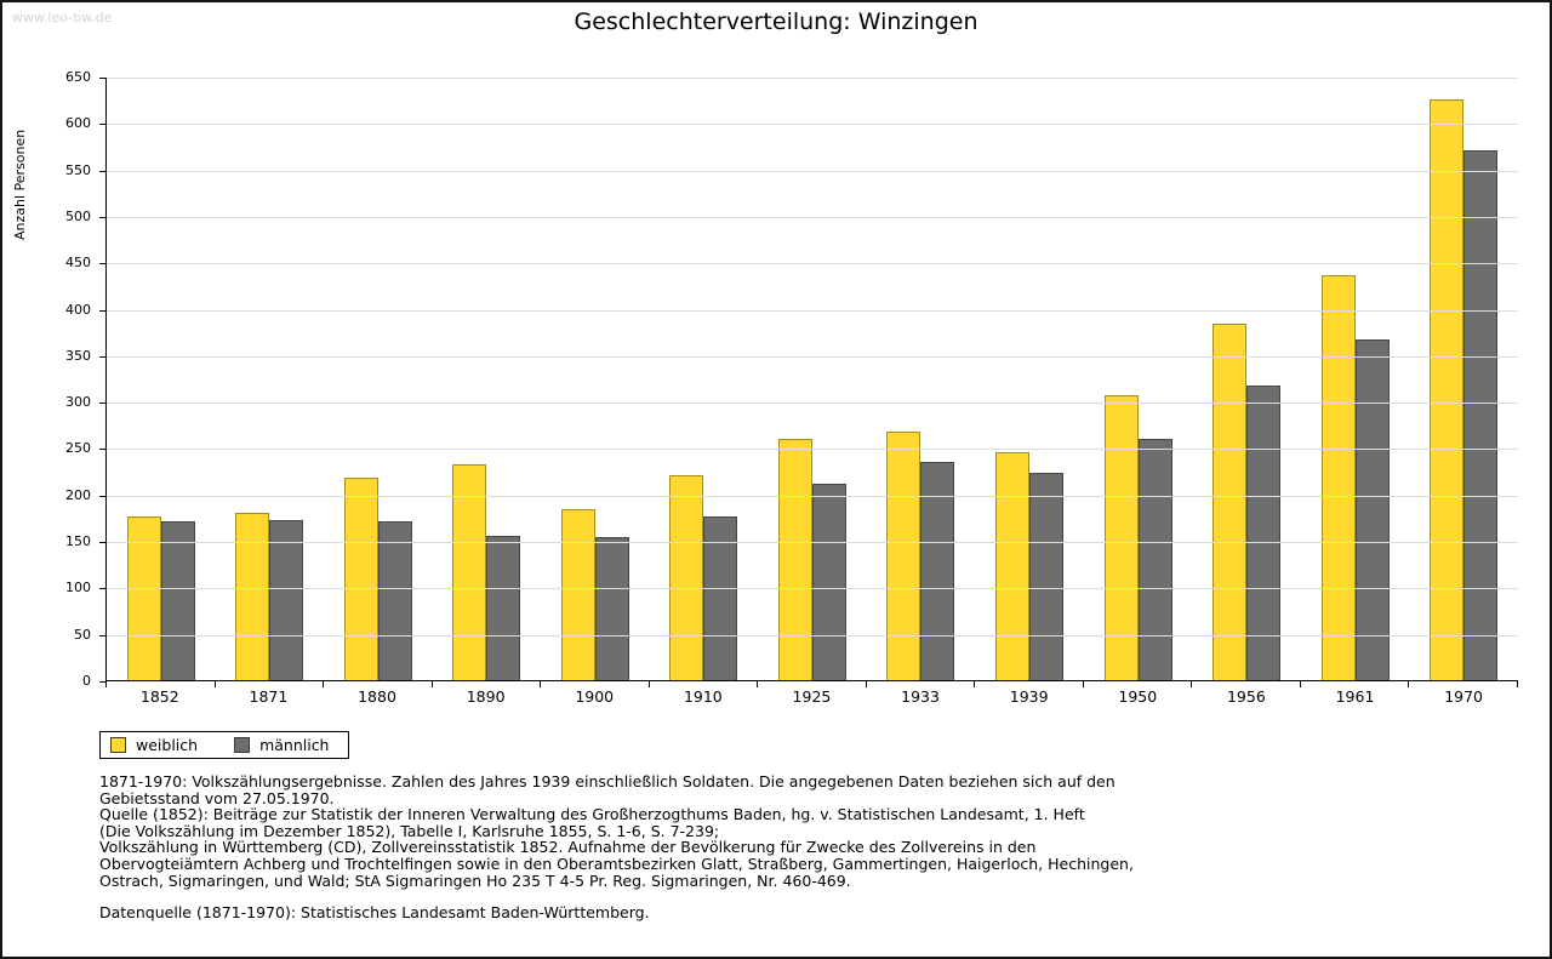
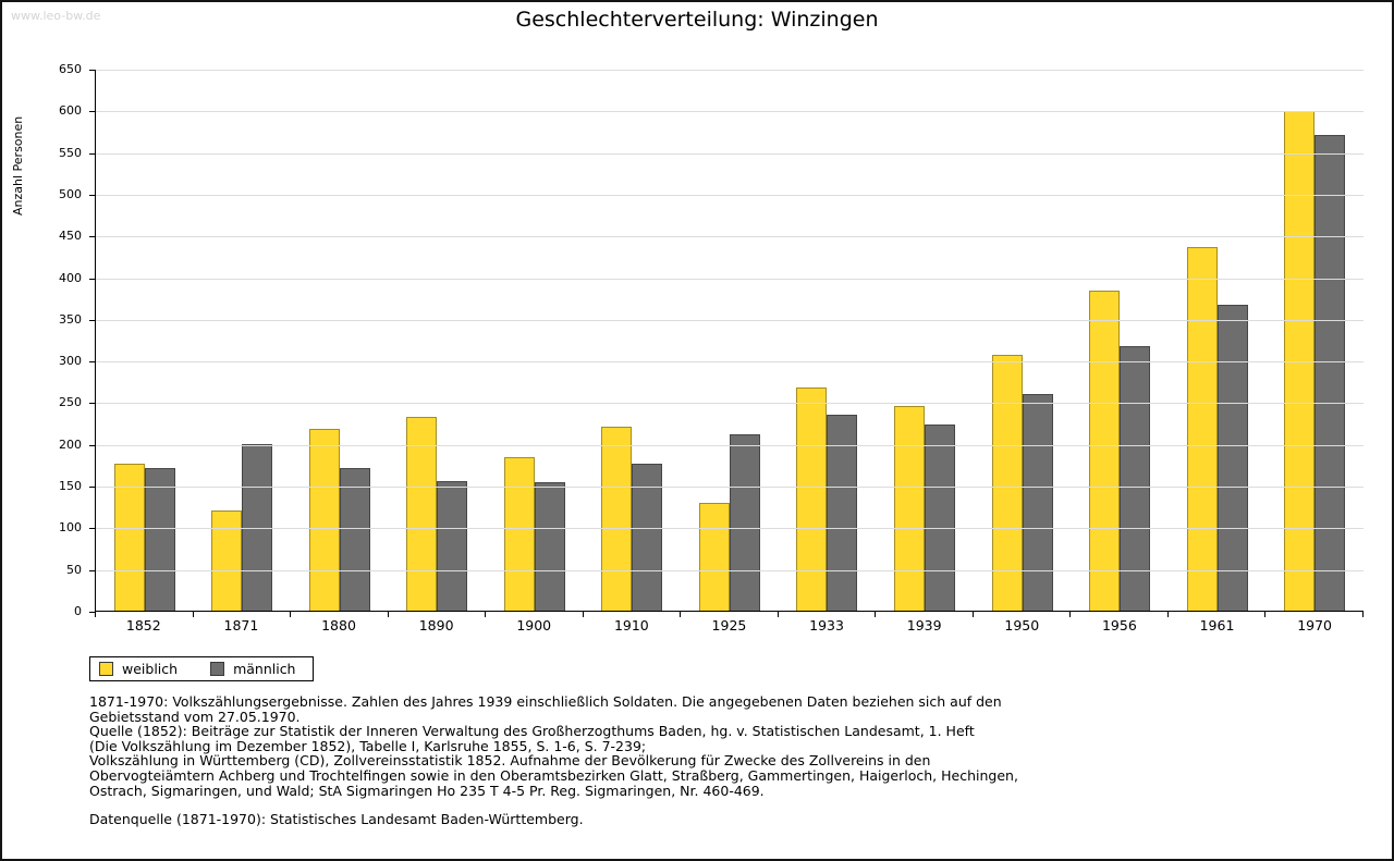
weiblich/1871: 180 -> 120
männlich/1871: 170 -> 200
weiblich/1925: 260 -> 130
weiblich/1970: 630 -> 600
